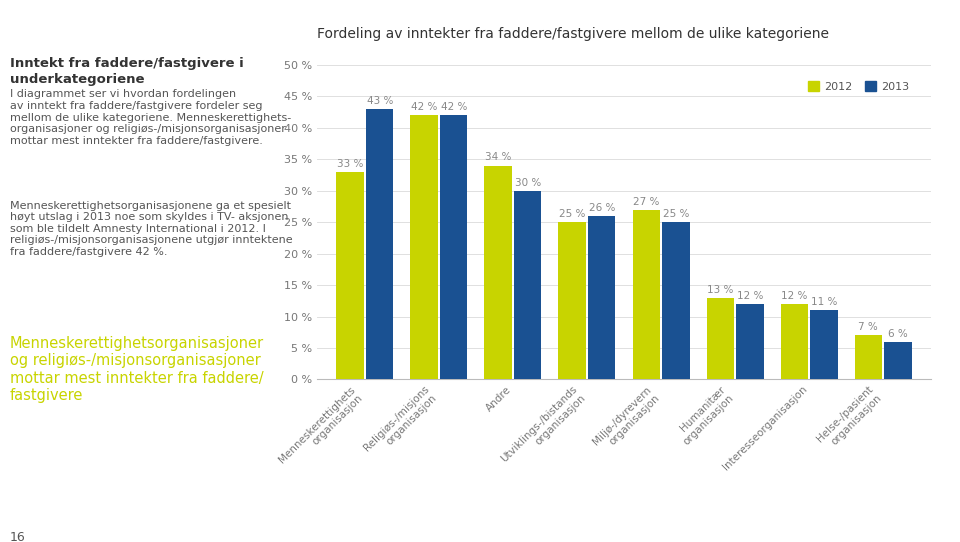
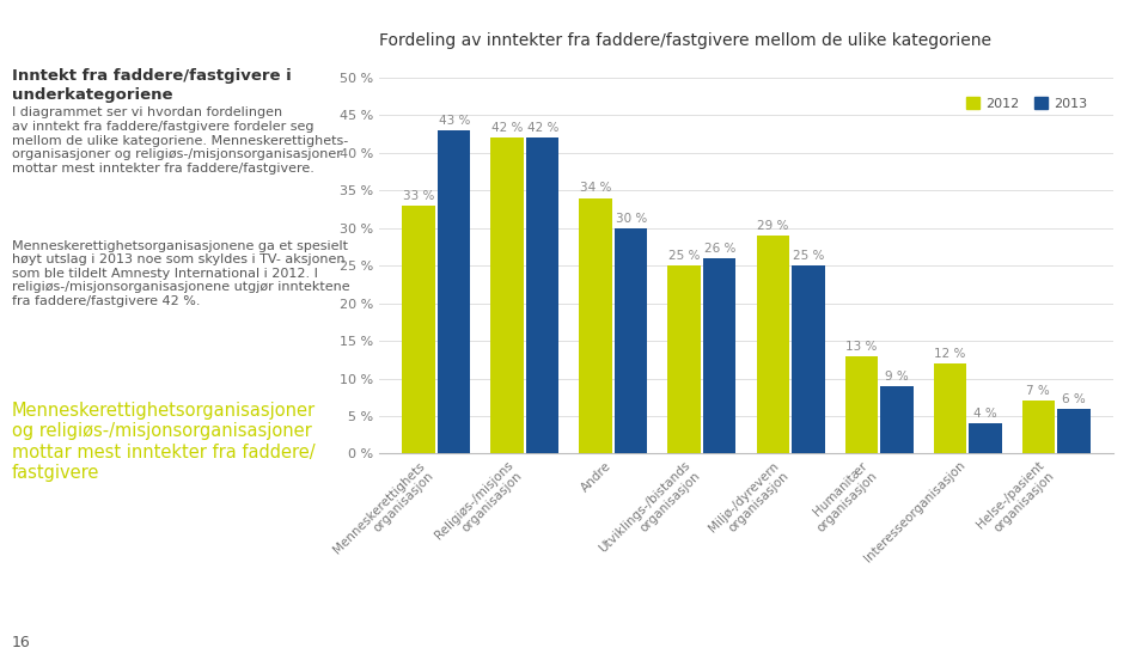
2012/Miljø-/dyrevern organisasjon: 27 -> 29
2013/Humanitær organisasjon: 12 -> 9
2013/Interesseorganisasjon: 11 -> 4
